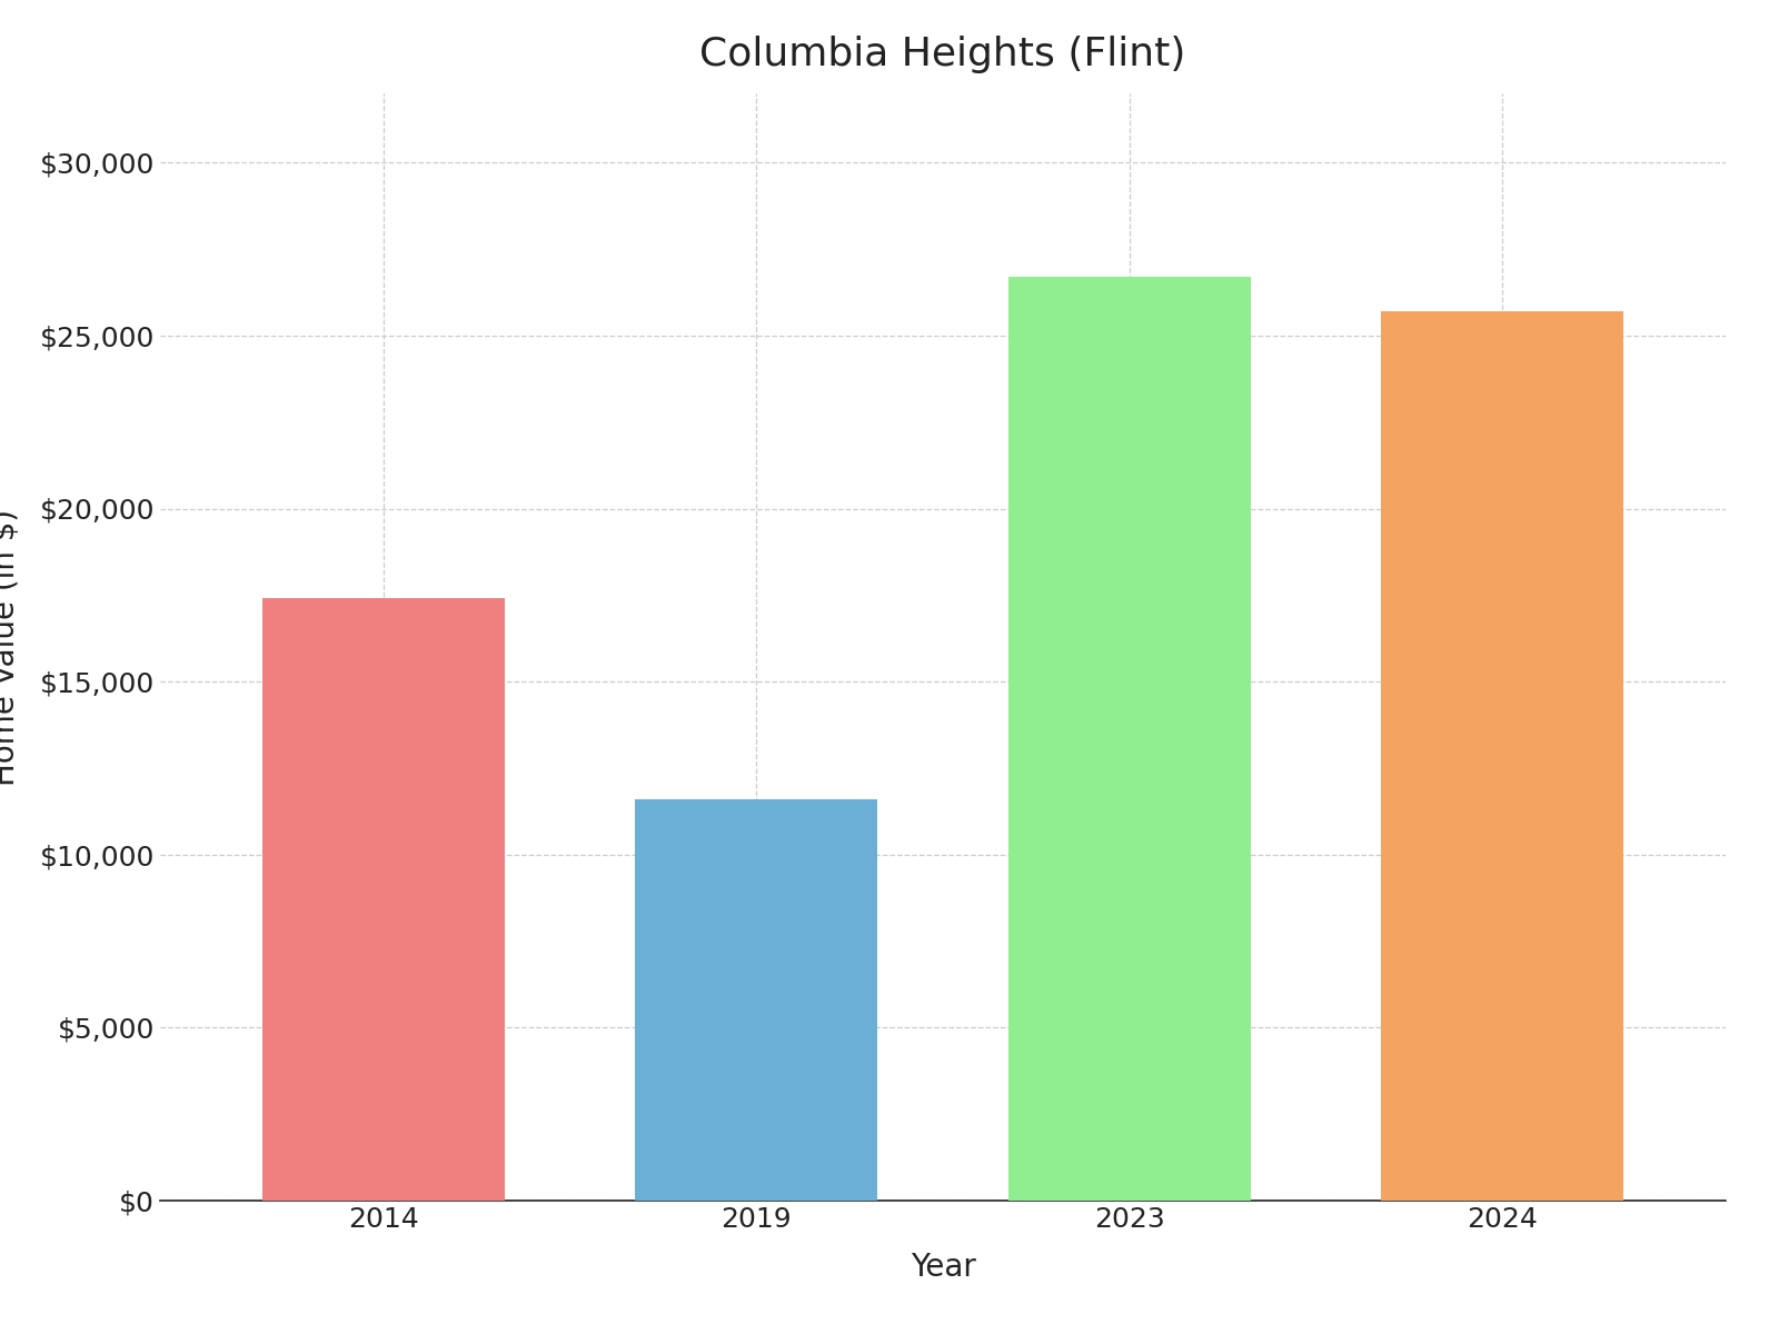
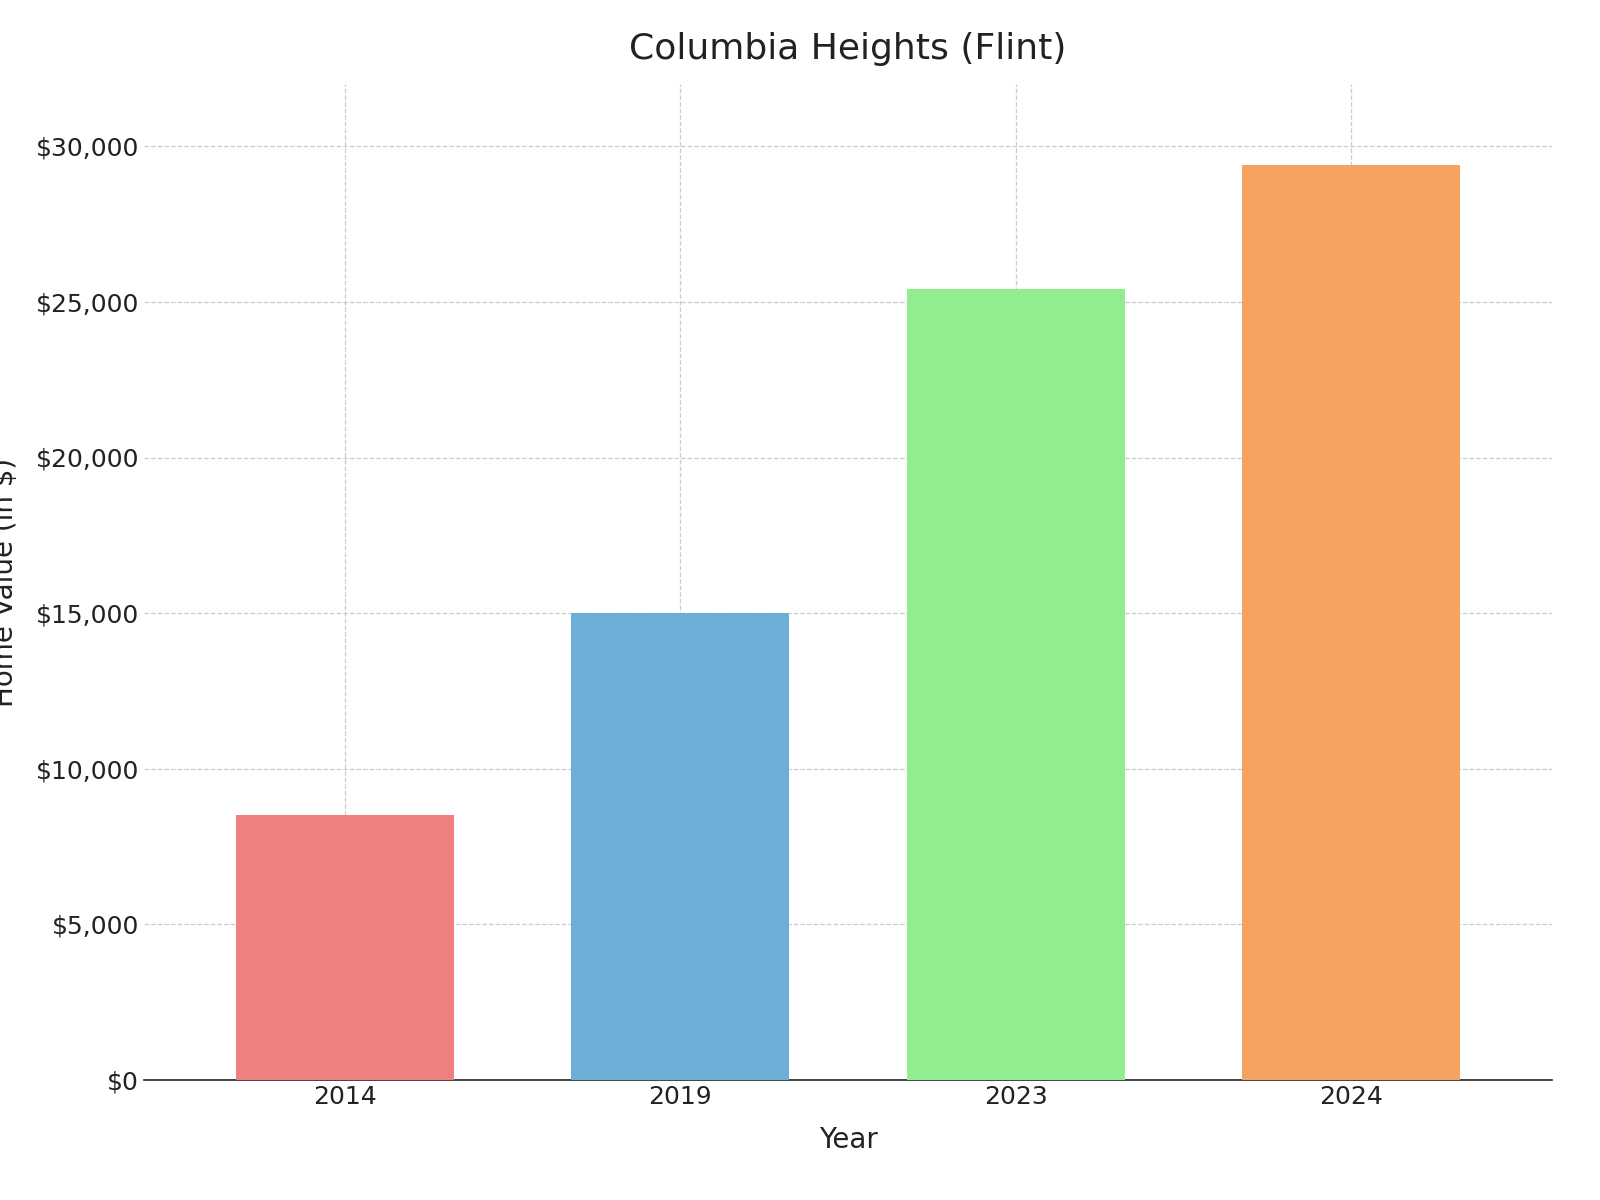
2014: $17,400 -> $8,500
2019: $11,600 -> $15,000
2023: $26,700 -> $25,400
2024: $25,700 -> $29,400
